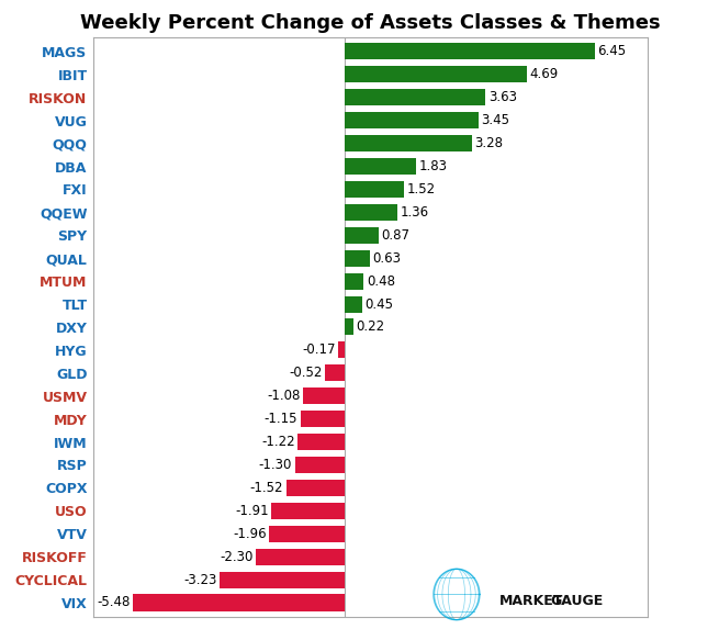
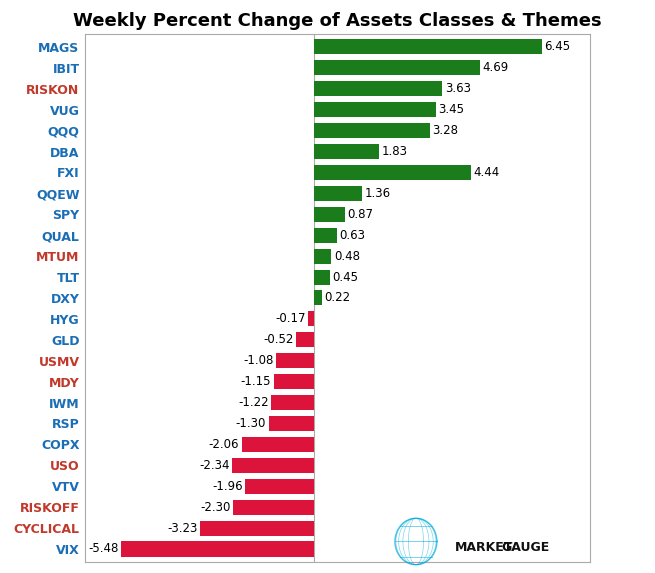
Weekly Percent Change of Assets Classes & Themes/FXI: 1.52 -> 4.44
Weekly Percent Change of Assets Classes & Themes/COPX: -1.52 -> -2.06
Weekly Percent Change of Assets Classes & Themes/USO: -1.91 -> -2.34
